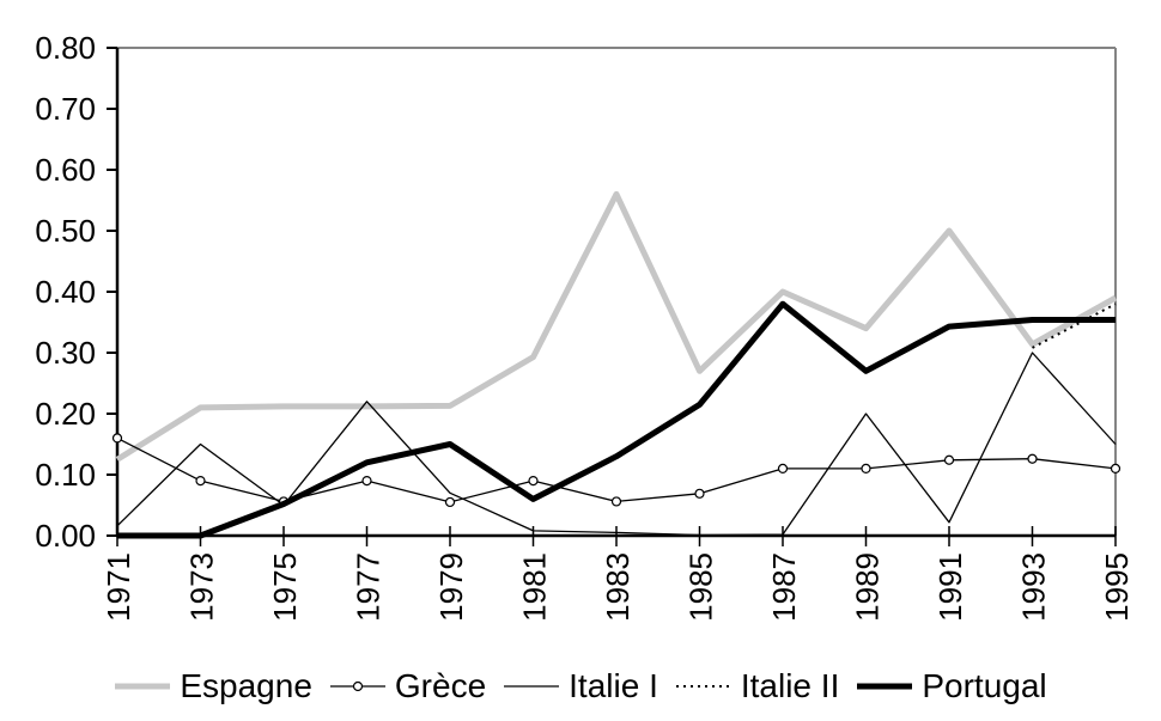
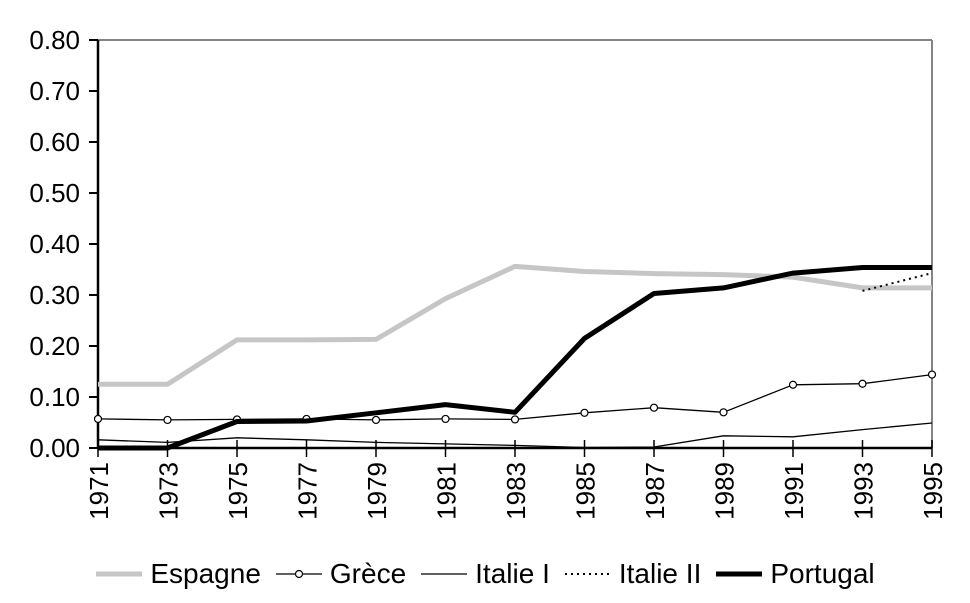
Grèce/1971: 0.16 -> 0.06
Espagne/1973: 0.21 -> 0.12
Grèce/1973: 0.09 -> 0.06
Italie I/1973: 0.15 -> 0.01
Italie I/1975: 0.05 -> 0.02
Grèce/1977: 0.09 -> 0.06
Italie I/1977: 0.22 -> 0.02
Portugal/1977: 0.12 -> 0.05
Italie I/1979: 0.07 -> 0.01
Portugal/1979: 0.15 -> 0.07
Grèce/1981: 0.09 -> 0.06
Portugal/1981: 0.06 -> 0.09
Espagne/1983: 0.56 -> 0.36
Portugal/1983: 0.13 -> 0.07
Espagne/1985: 0.27 -> 0.35
Espagne/1987: 0.40 -> 0.34
Grèce/1987: 0.11 -> 0.08
Portugal/1987: 0.38 -> 0.30
Grèce/1989: 0.11 -> 0.07
Italie I/1989: 0.20 -> 0.02
Portugal/1989: 0.27 -> 0.31
Espagne/1991: 0.50 -> 0.34
Italie I/1993: 0.30 -> 0.04
Espagne/1995: 0.39 -> 0.31
Grèce/1995: 0.11 -> 0.14
Italie I/1995: 0.15 -> 0.05
Italie II/1995: 0.38 -> 0.34
